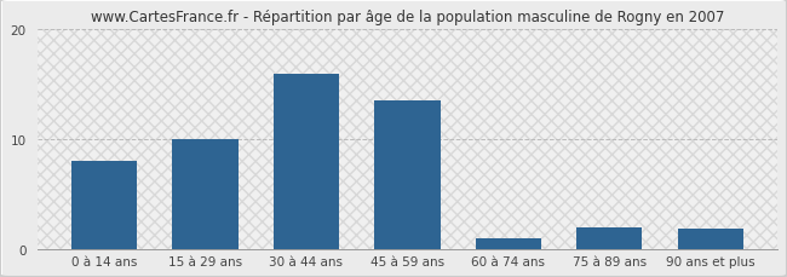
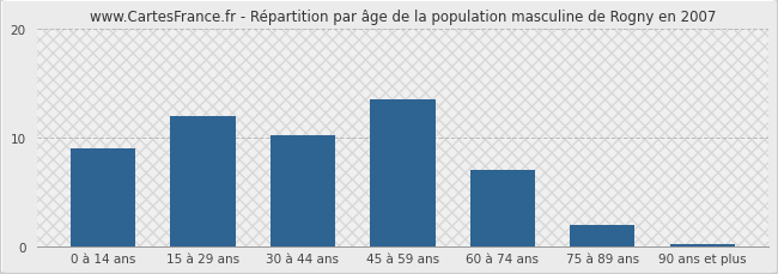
0 à 14 ans: 8.0 -> 9.0
15 à 29 ans: 10.0 -> 12.0
30 à 44 ans: 16.0 -> 10.2
60 à 74 ans: 1.0 -> 7.0
90 ans et plus: 1.8 -> 0.1
